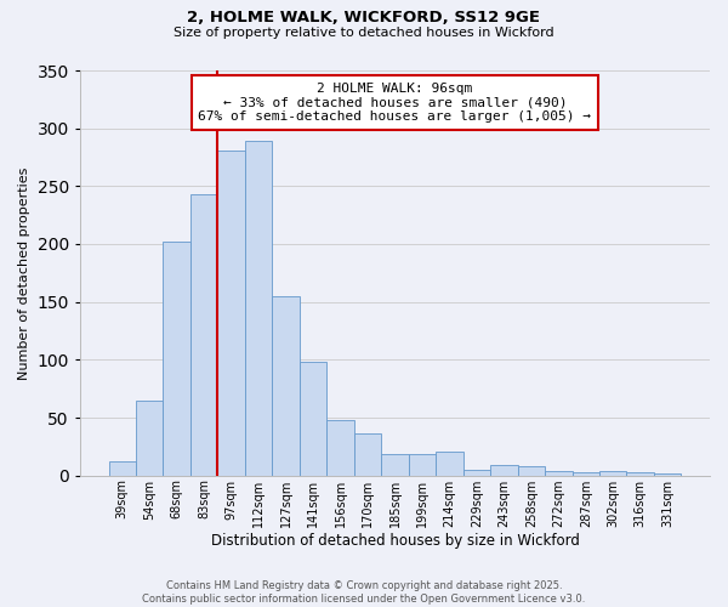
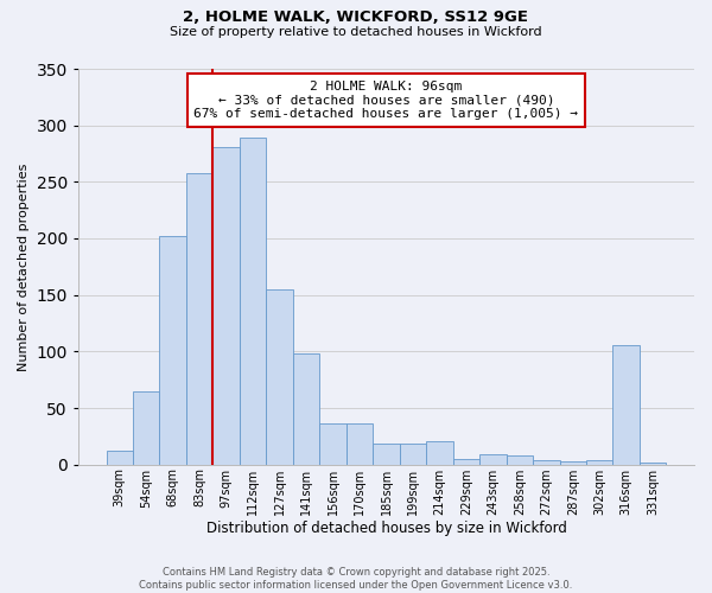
83sqm: 243 -> 258
156sqm: 48 -> 36
316sqm: 3 -> 106
